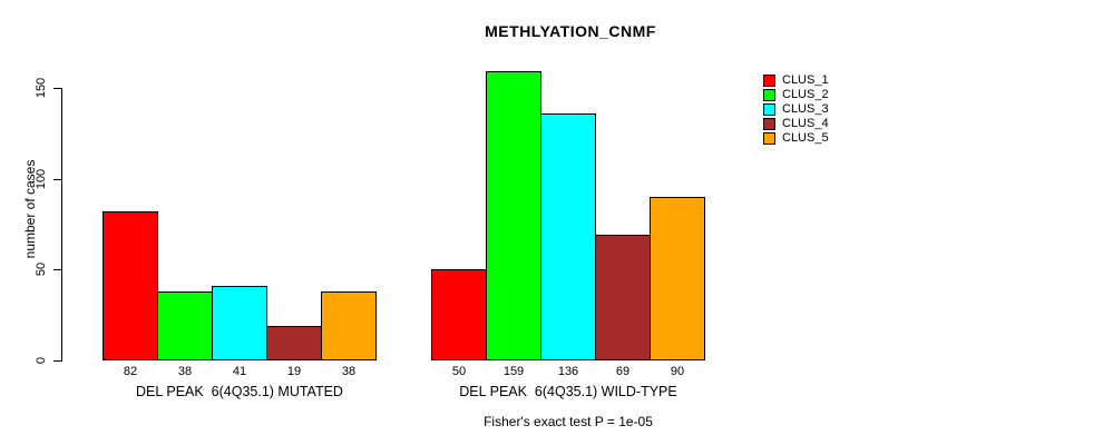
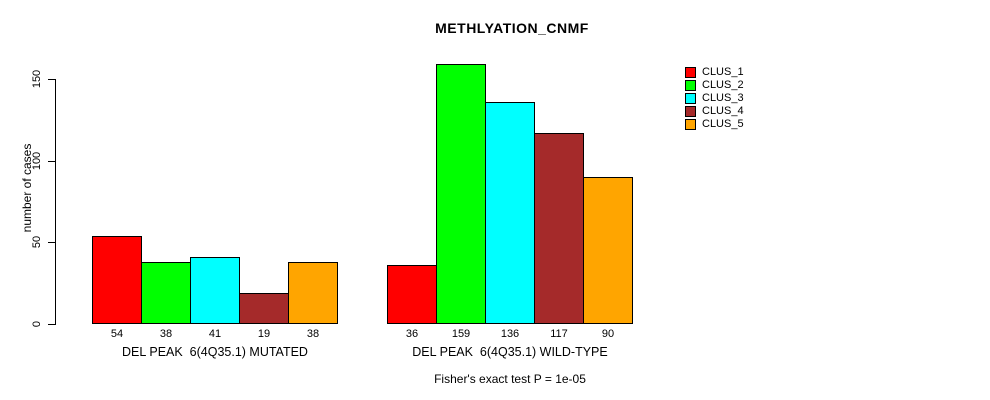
CLUS_1/DEL PEAK 6(4Q35.1) MUTATED: 82 -> 54
CLUS_1/DEL PEAK 6(4Q35.1) WILD-TYPE: 50 -> 36
CLUS_4/DEL PEAK 6(4Q35.1) WILD-TYPE: 69 -> 117
